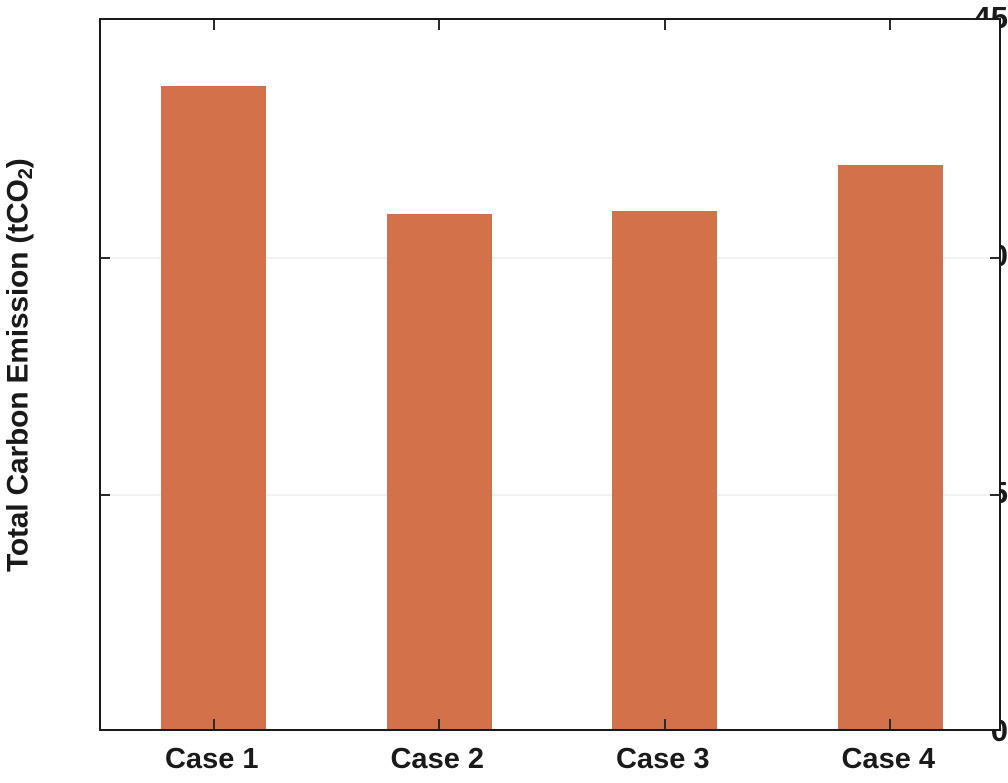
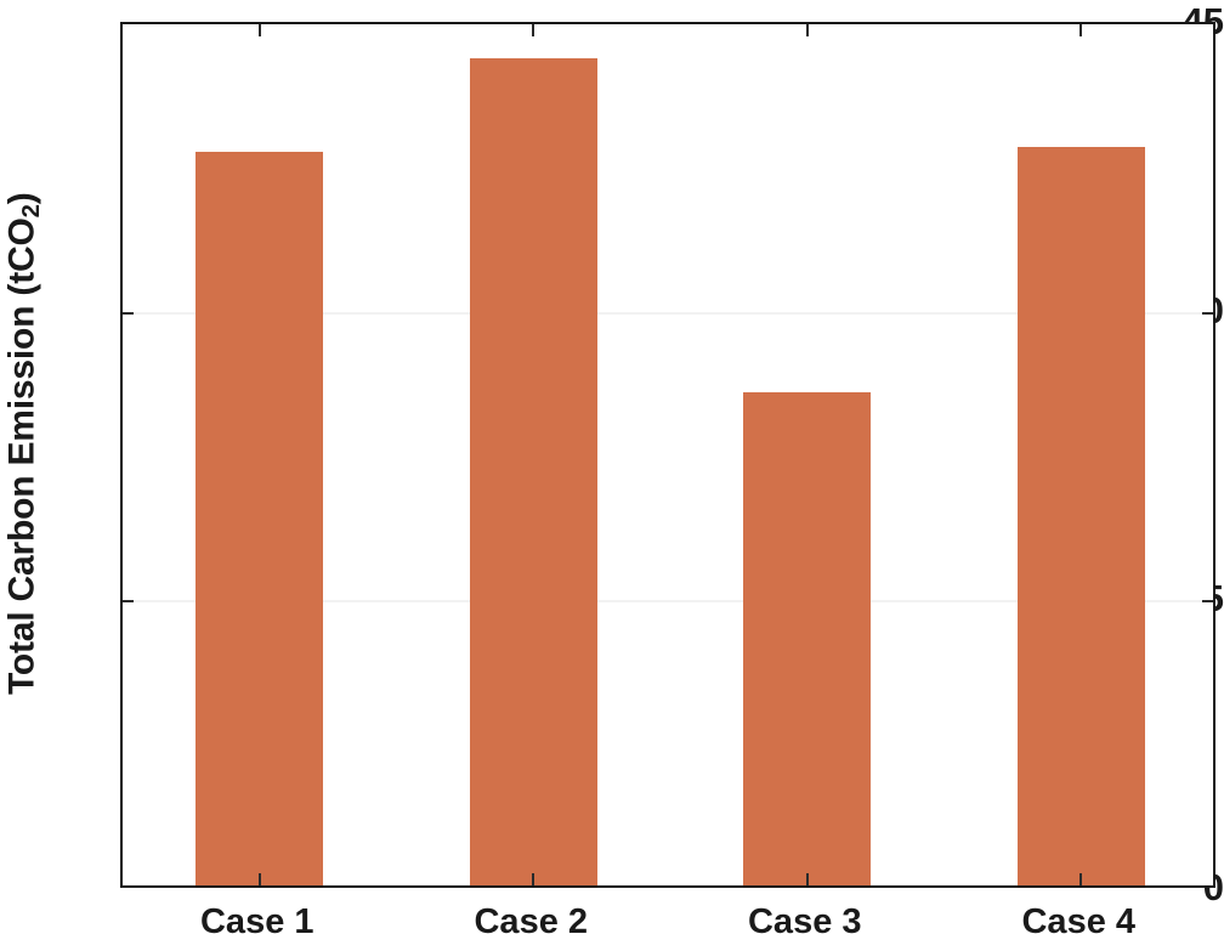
Case 1: 40.6 -> 38.1
Case 2: 32.5 -> 43.0
Case 3: 32.7 -> 25.6
Case 4: 35.6 -> 38.4
